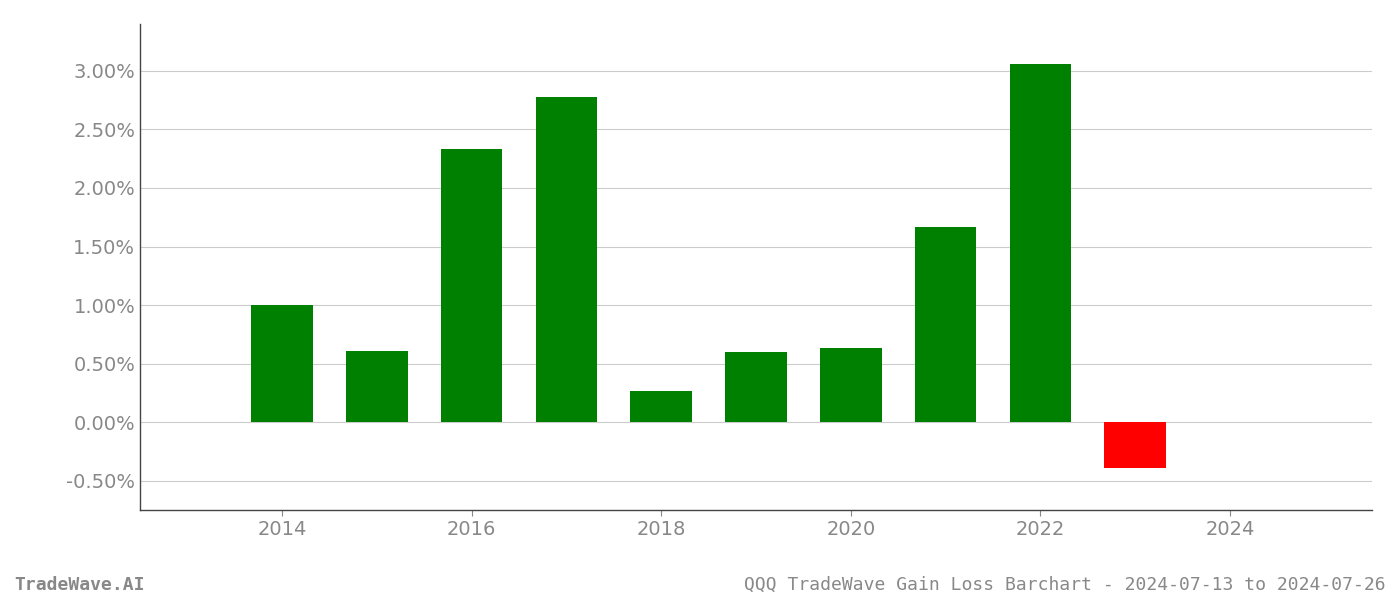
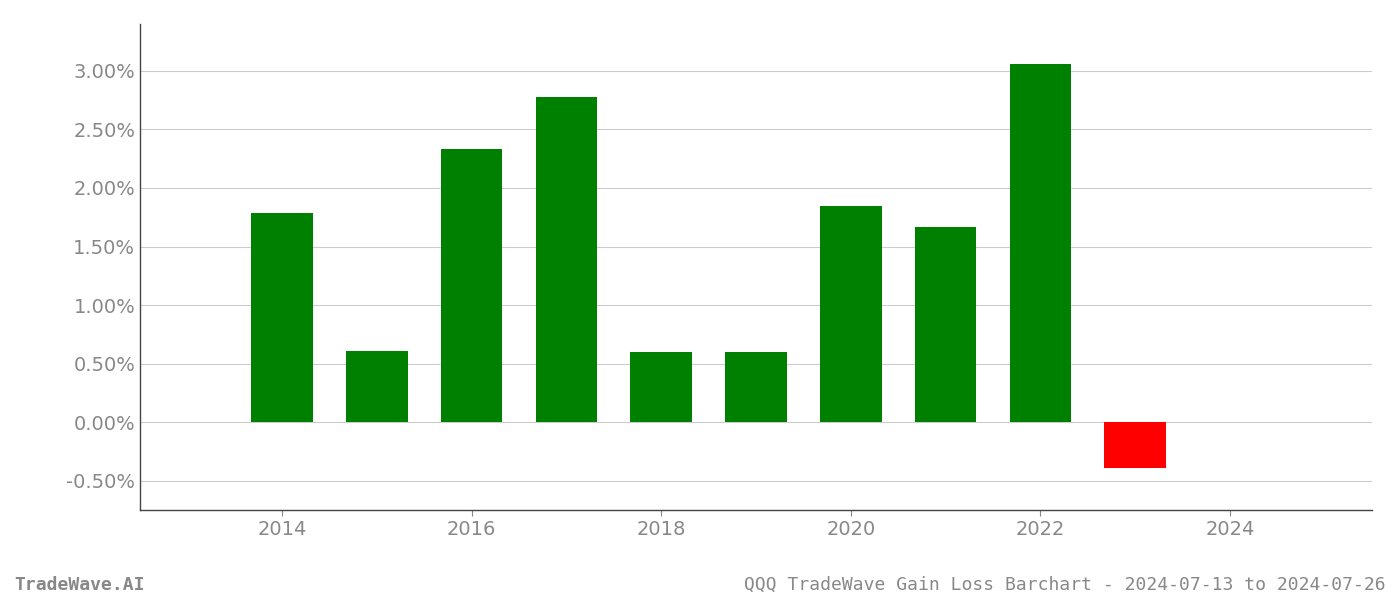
2014: 1.00% -> 1.79%
2018: 0.27% -> 0.60%
2020: 0.63% -> 1.85%
